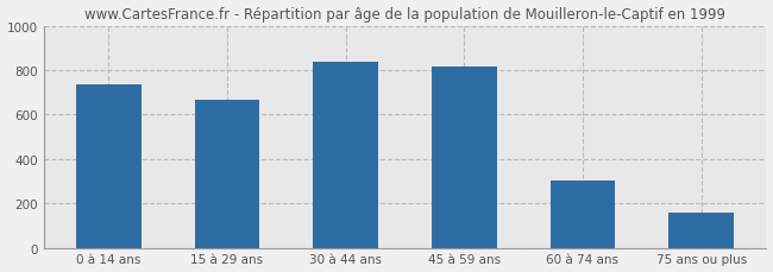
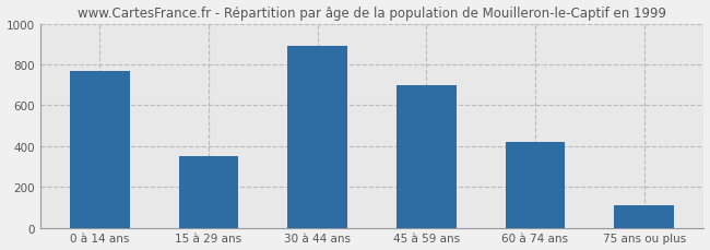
0 à 14 ans: 740 -> 770
15 à 29 ans: 660 -> 350
30 à 44 ans: 840 -> 890
45 à 59 ans: 810 -> 700
60 à 74 ans: 300 -> 420
75 ans ou plus: 160 -> 110
